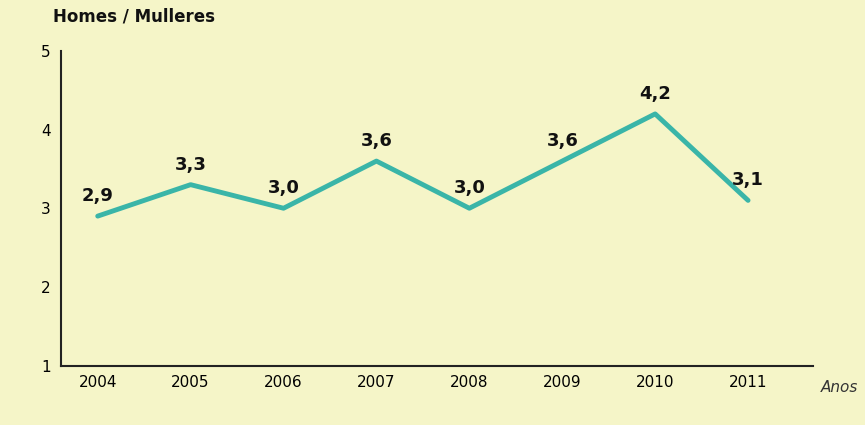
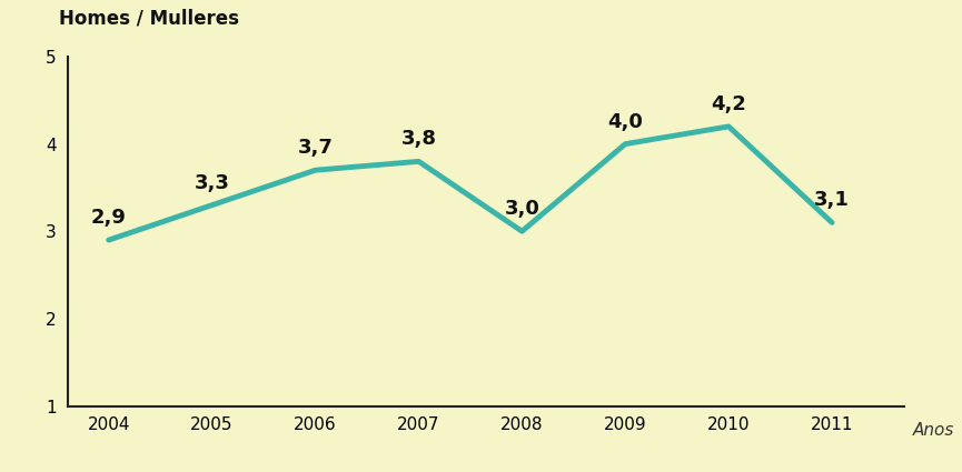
2006: 3,0 -> 3,7
2007: 3,6 -> 3,8
2009: 3,6 -> 4,0
